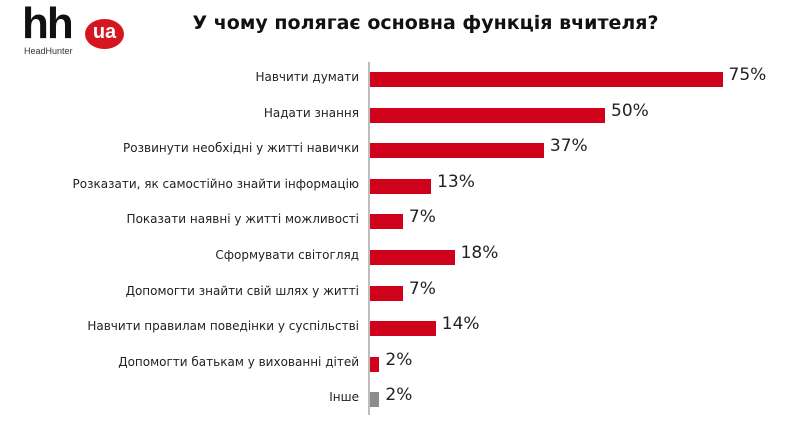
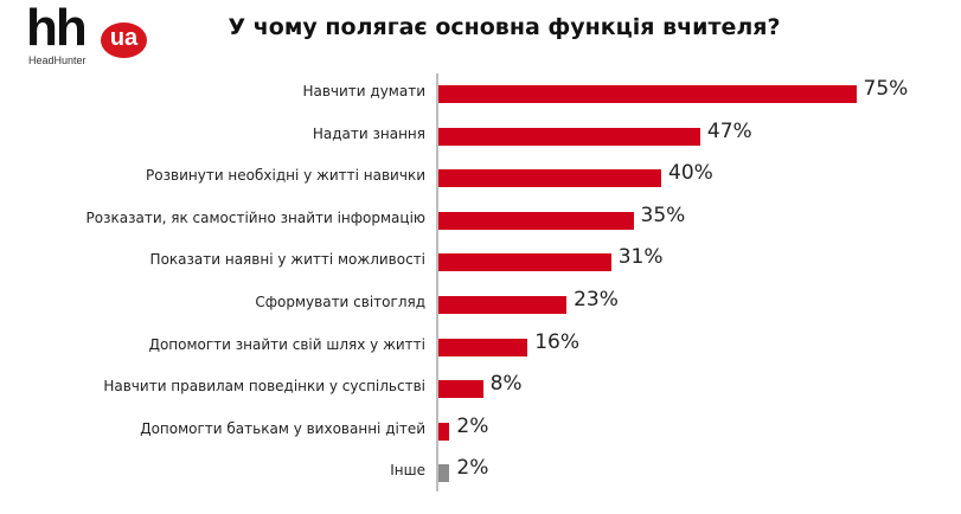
Надати знання: 50% -> 47%
Розвинути необхідні у житті навички: 37% -> 40%
Розказати, як самостійно знайти інформацію: 13% -> 35%
Показати наявні у житті можливості: 7% -> 31%
Сформувати світогляд: 18% -> 23%
Допомогти знайти свій шлях у житті: 7% -> 16%
Навчити правилам поведінки у суспільстві: 14% -> 8%
